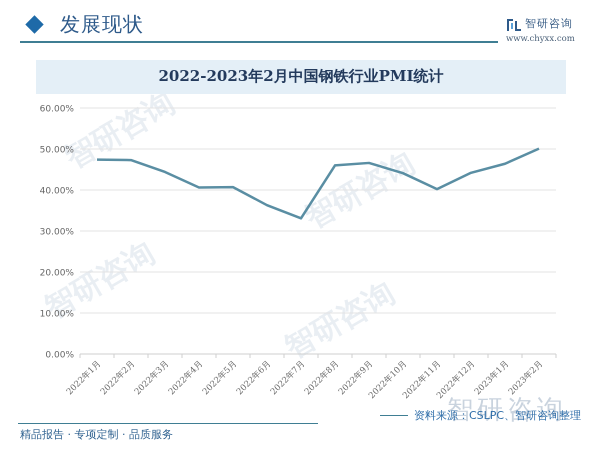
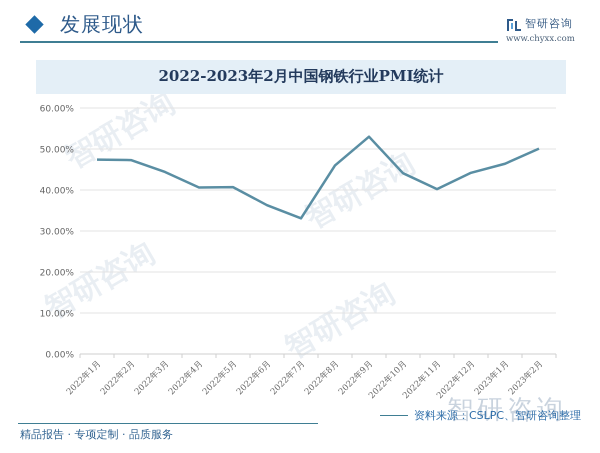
2022年9月: 47% -> 53%
